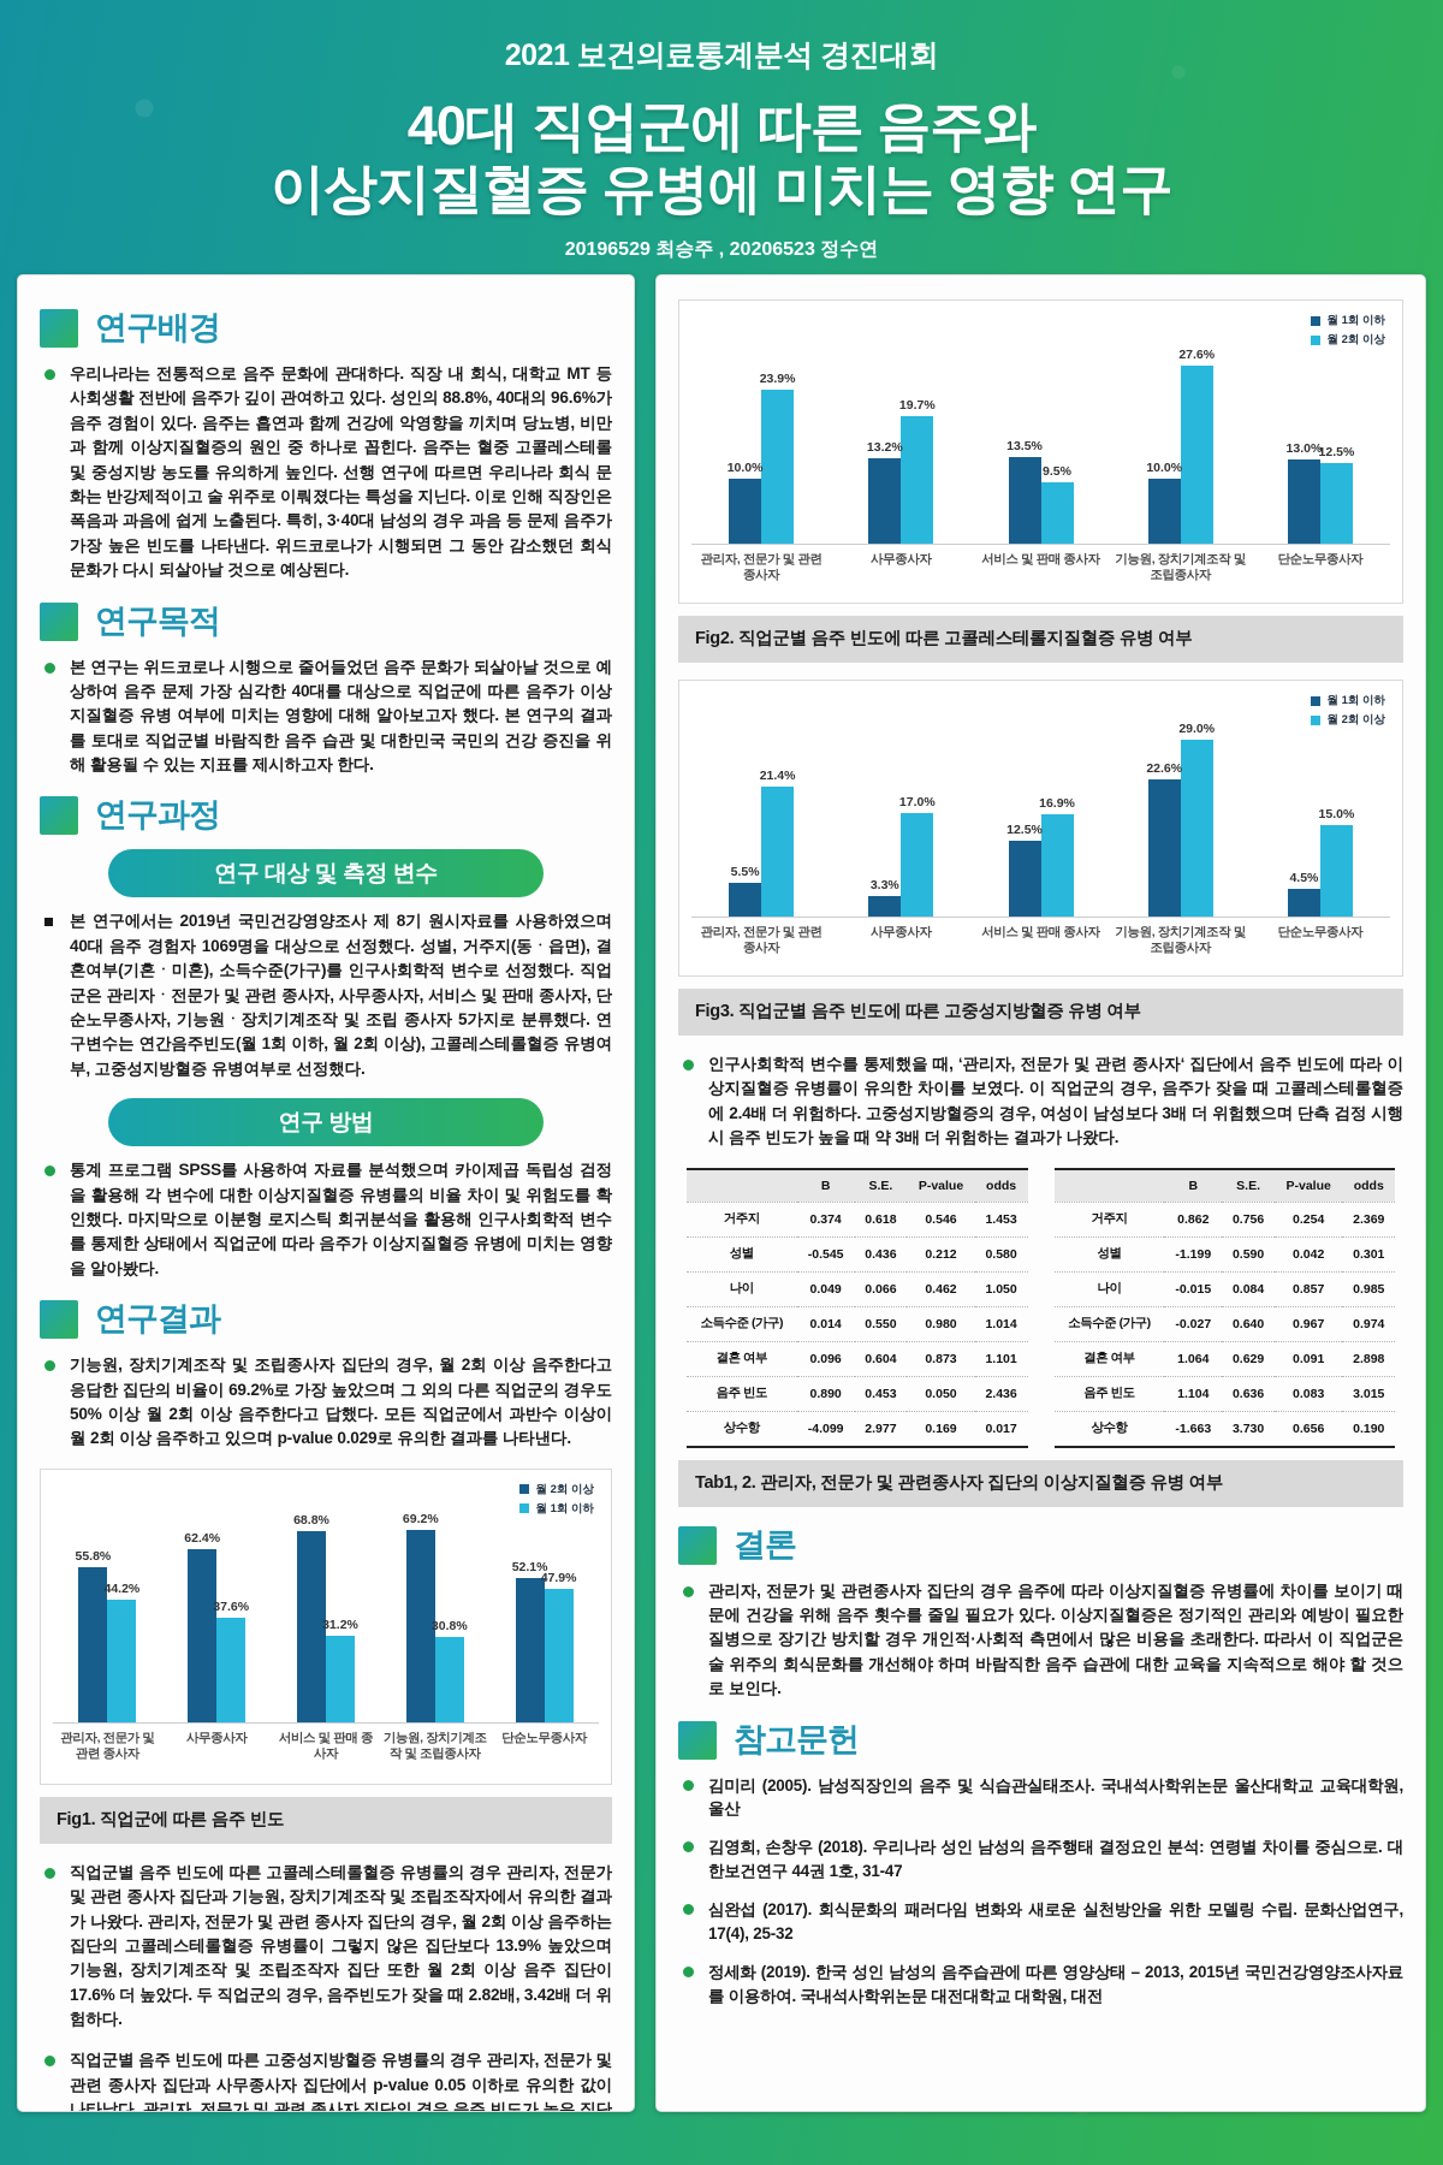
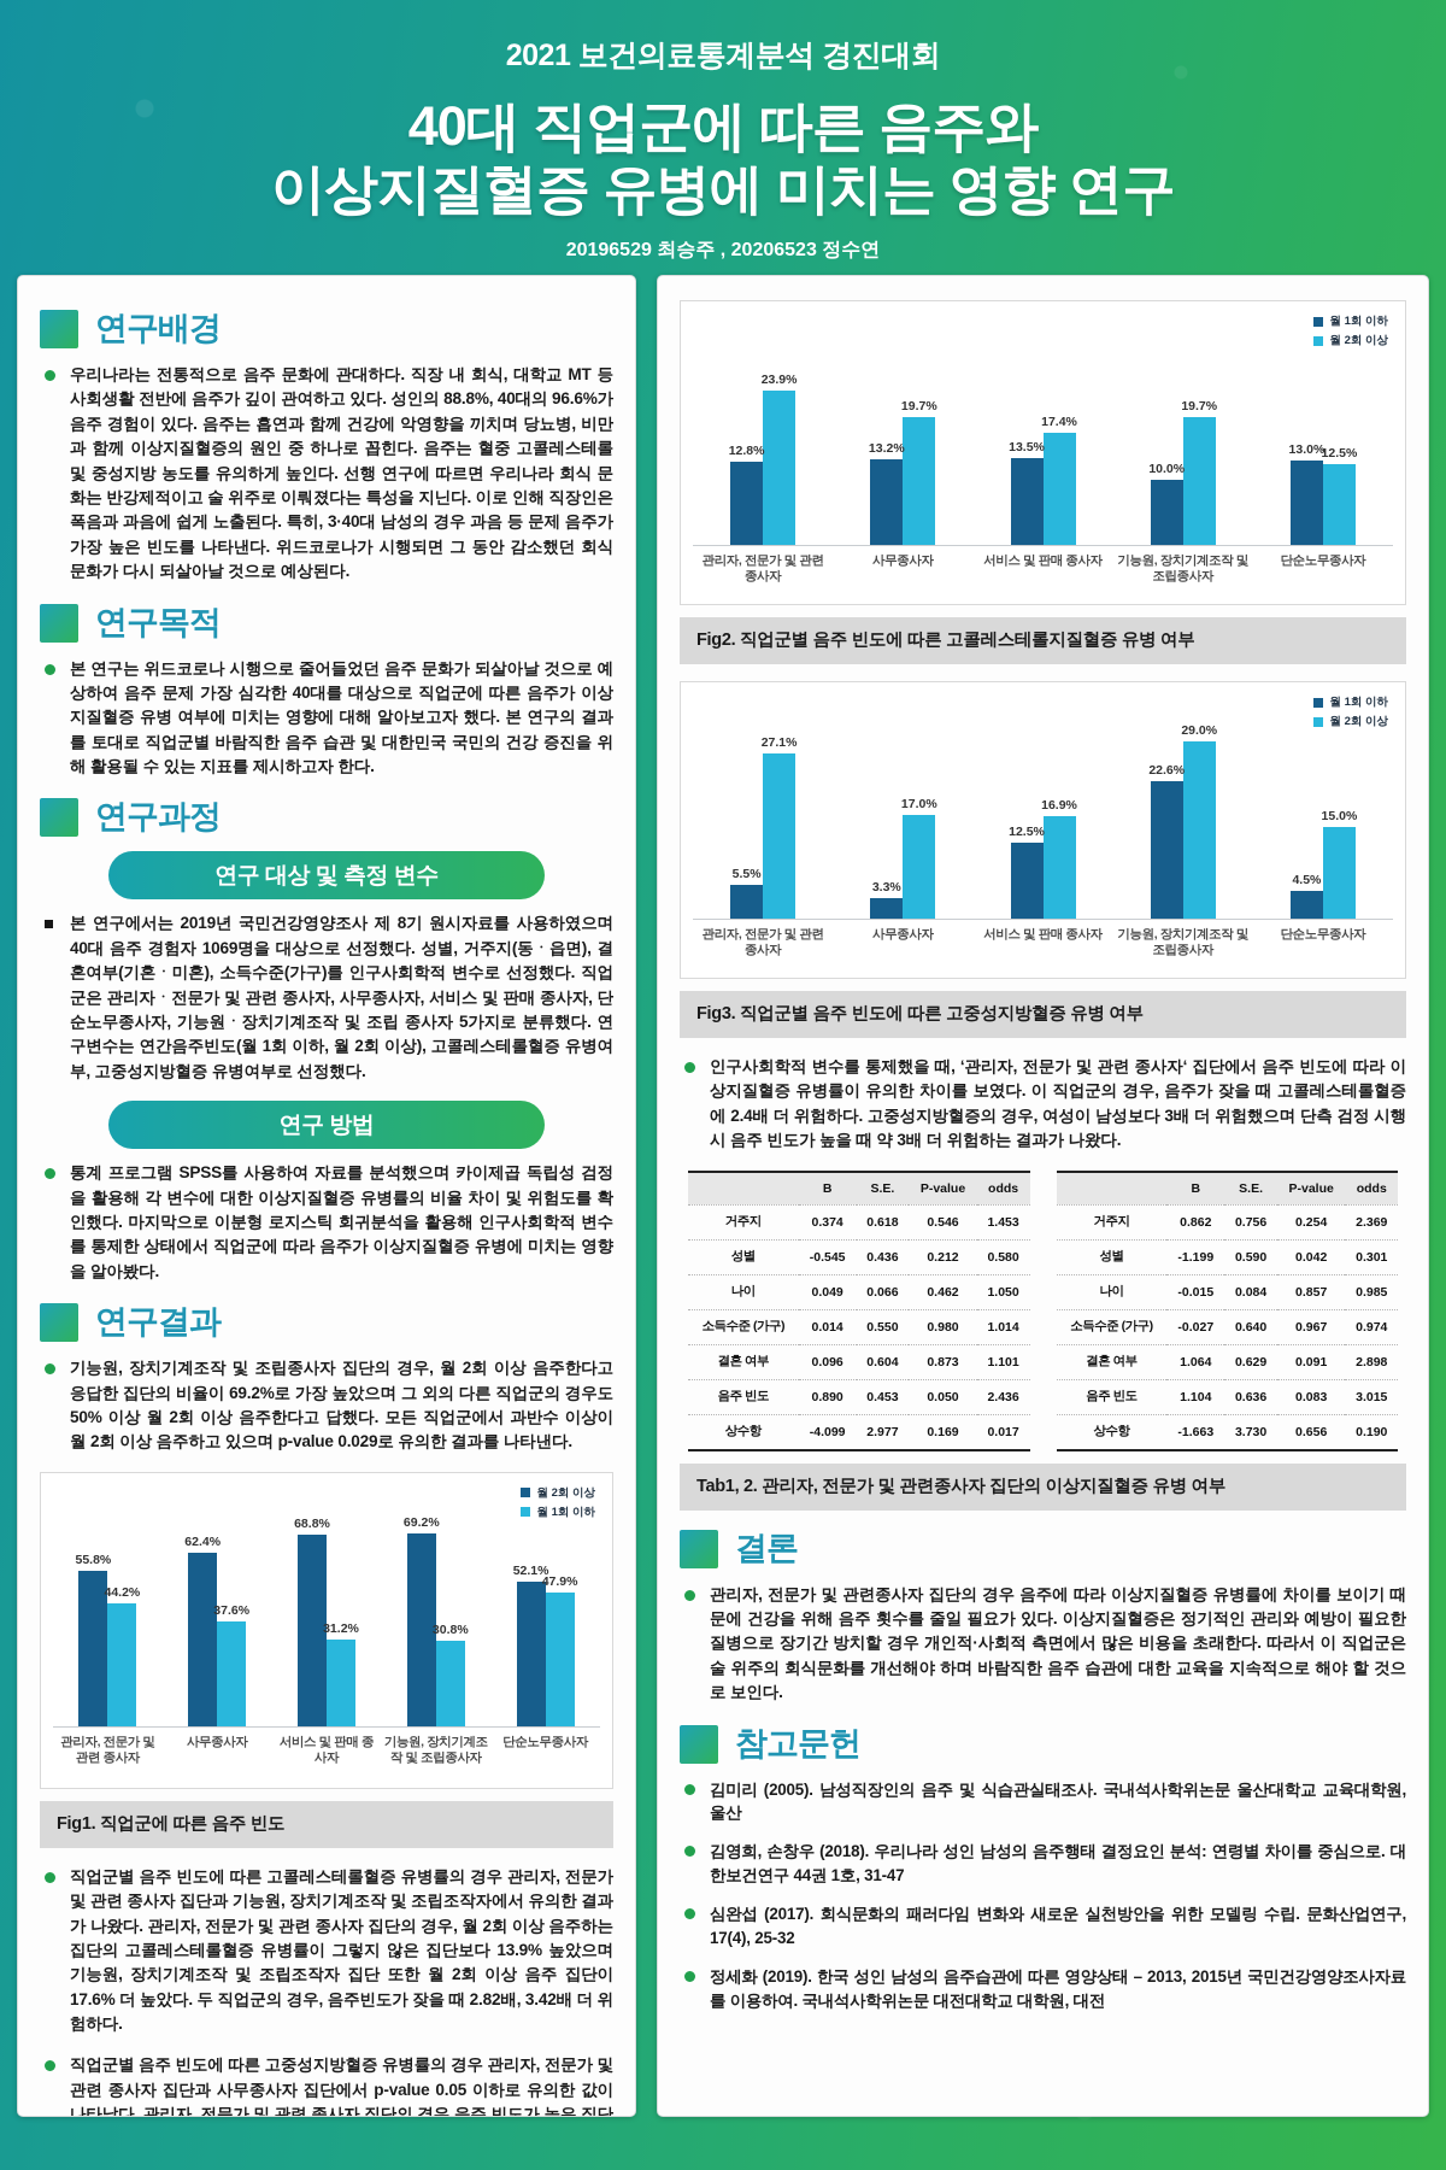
Fig2. 직업군별 음주 빈도에 따른 고콜레스테롤지질혈증 유병 여부/월 1회 이하/관리자, 전문가 및 관련 종사자: 10.0% -> 12.8%
Fig2. 직업군별 음주 빈도에 따른 고콜레스테롤지질혈증 유병 여부/월 2회 이상/서비스 및 판매 종사자: 9.5% -> 17.4%
Fig2. 직업군별 음주 빈도에 따른 고콜레스테롤지질혈증 유병 여부/월 2회 이상/기능원, 장치기계조작 및 조립종사자: 27.6% -> 19.7%
Fig3. 직업군별 음주 빈도에 따른 고중성지방혈증 유병 여부/월 2회 이상/관리자, 전문가 및 관련 종사자: 21.4% -> 27.1%
